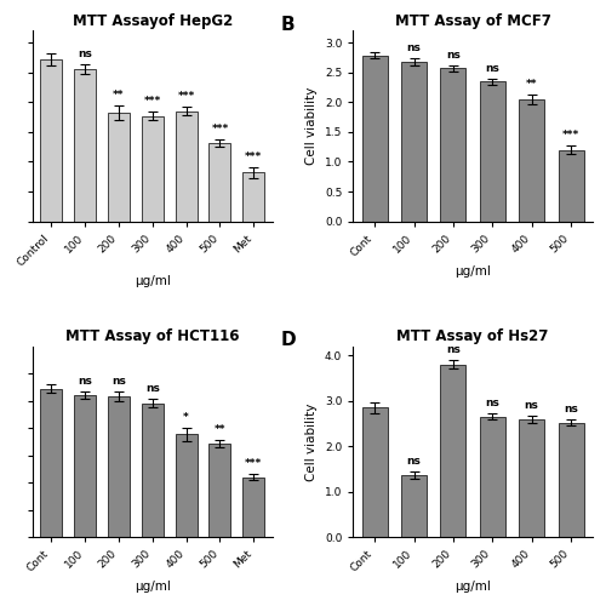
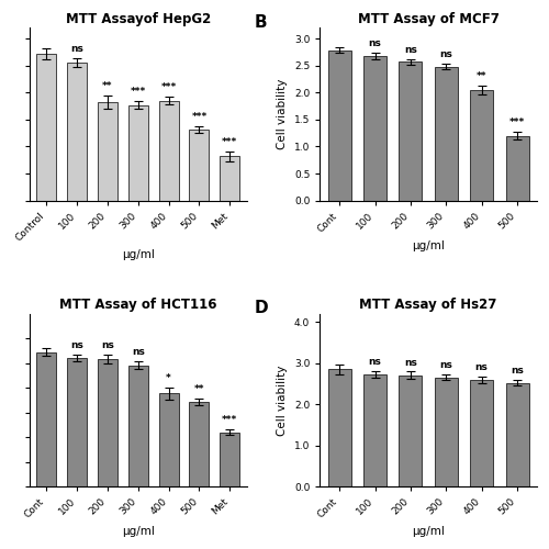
MTT Assay of MCF7/300: 2.35 -> 2.48
MTT Assay of Hs27/100: 1.35 -> 2.72
MTT Assay of Hs27/200: 3.80 -> 2.70
